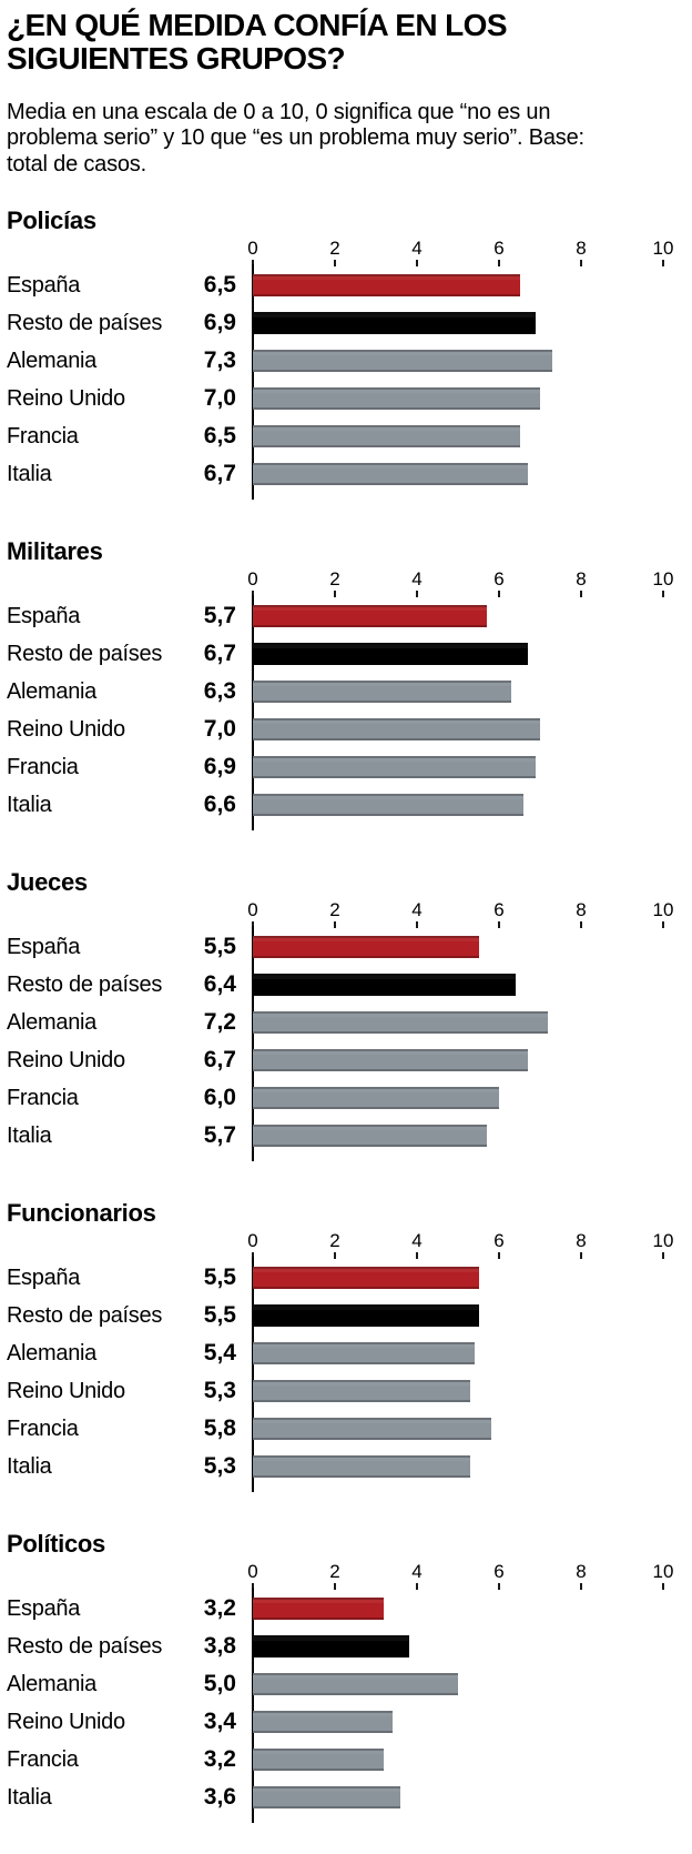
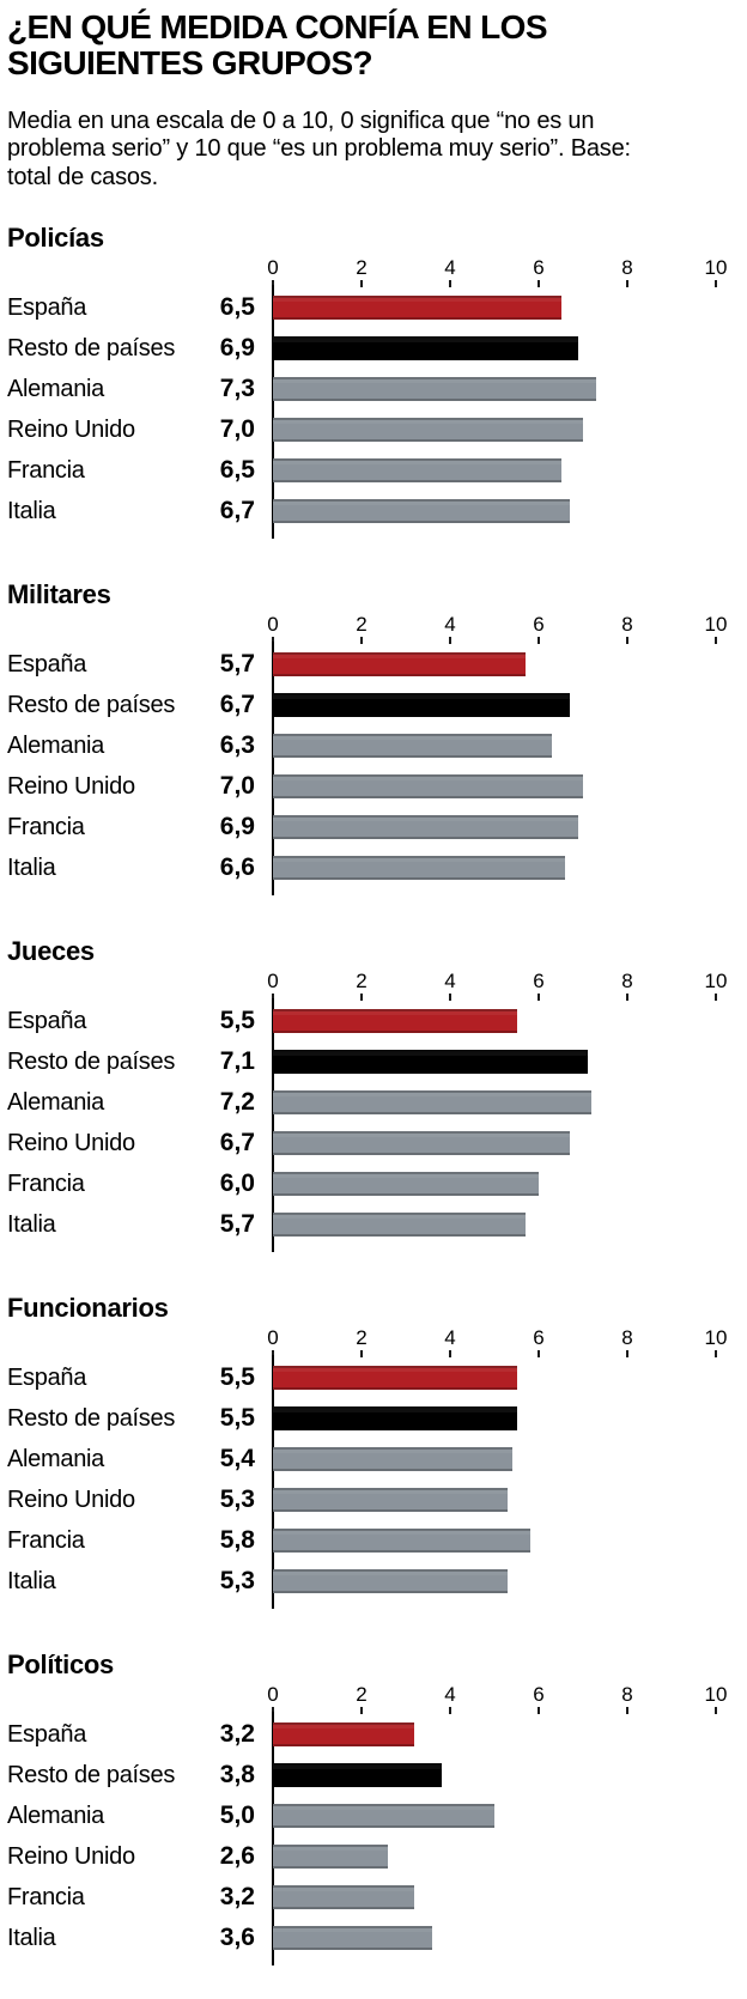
Jueces/Resto de países: 6,4 -> 7,1
Políticos/Reino Unido: 3,4 -> 2,6
